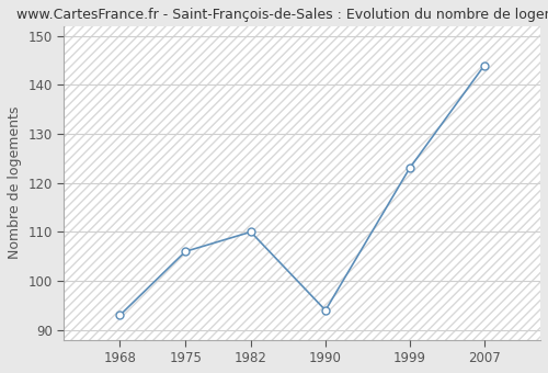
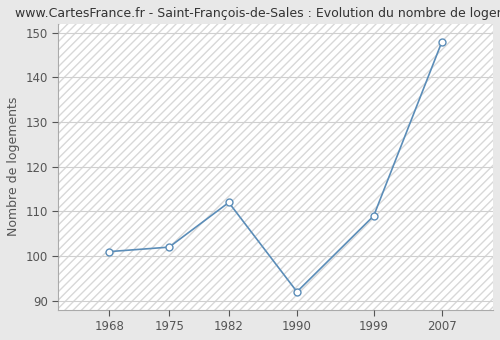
1968: 93 -> 101
1975: 106 -> 102
1982: 110 -> 112
1990: 94 -> 92
1999: 123 -> 109
2007: 144 -> 148
